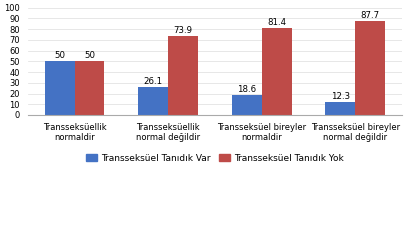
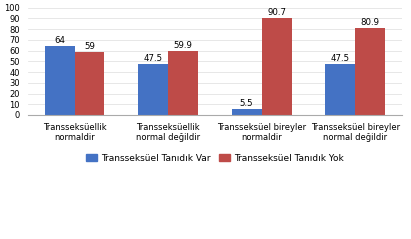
Transseksüel Tanıdık Var/Transseksüellik normaldir: 50 -> 64
Transseksüel Tanıdık Yok/Transseksüellik normaldir: 50 -> 59
Transseksüel Tanıdık Var/Transseksüellik normal değildir: 26.1 -> 47.5
Transseksüel Tanıdık Yok/Transseksüellik normal değildir: 73.9 -> 59.9
Transseksüel Tanıdık Var/Transseksüel bireyler normaldir: 18.6 -> 5.5
Transseksüel Tanıdık Yok/Transseksüel bireyler normaldir: 81.4 -> 90.7
Transseksüel Tanıdık Var/Transseksüel bireyler normal değildir: 12.3 -> 47.5
Transseksüel Tanıdık Yok/Transseksüel bireyler normal değildir: 87.7 -> 80.9
